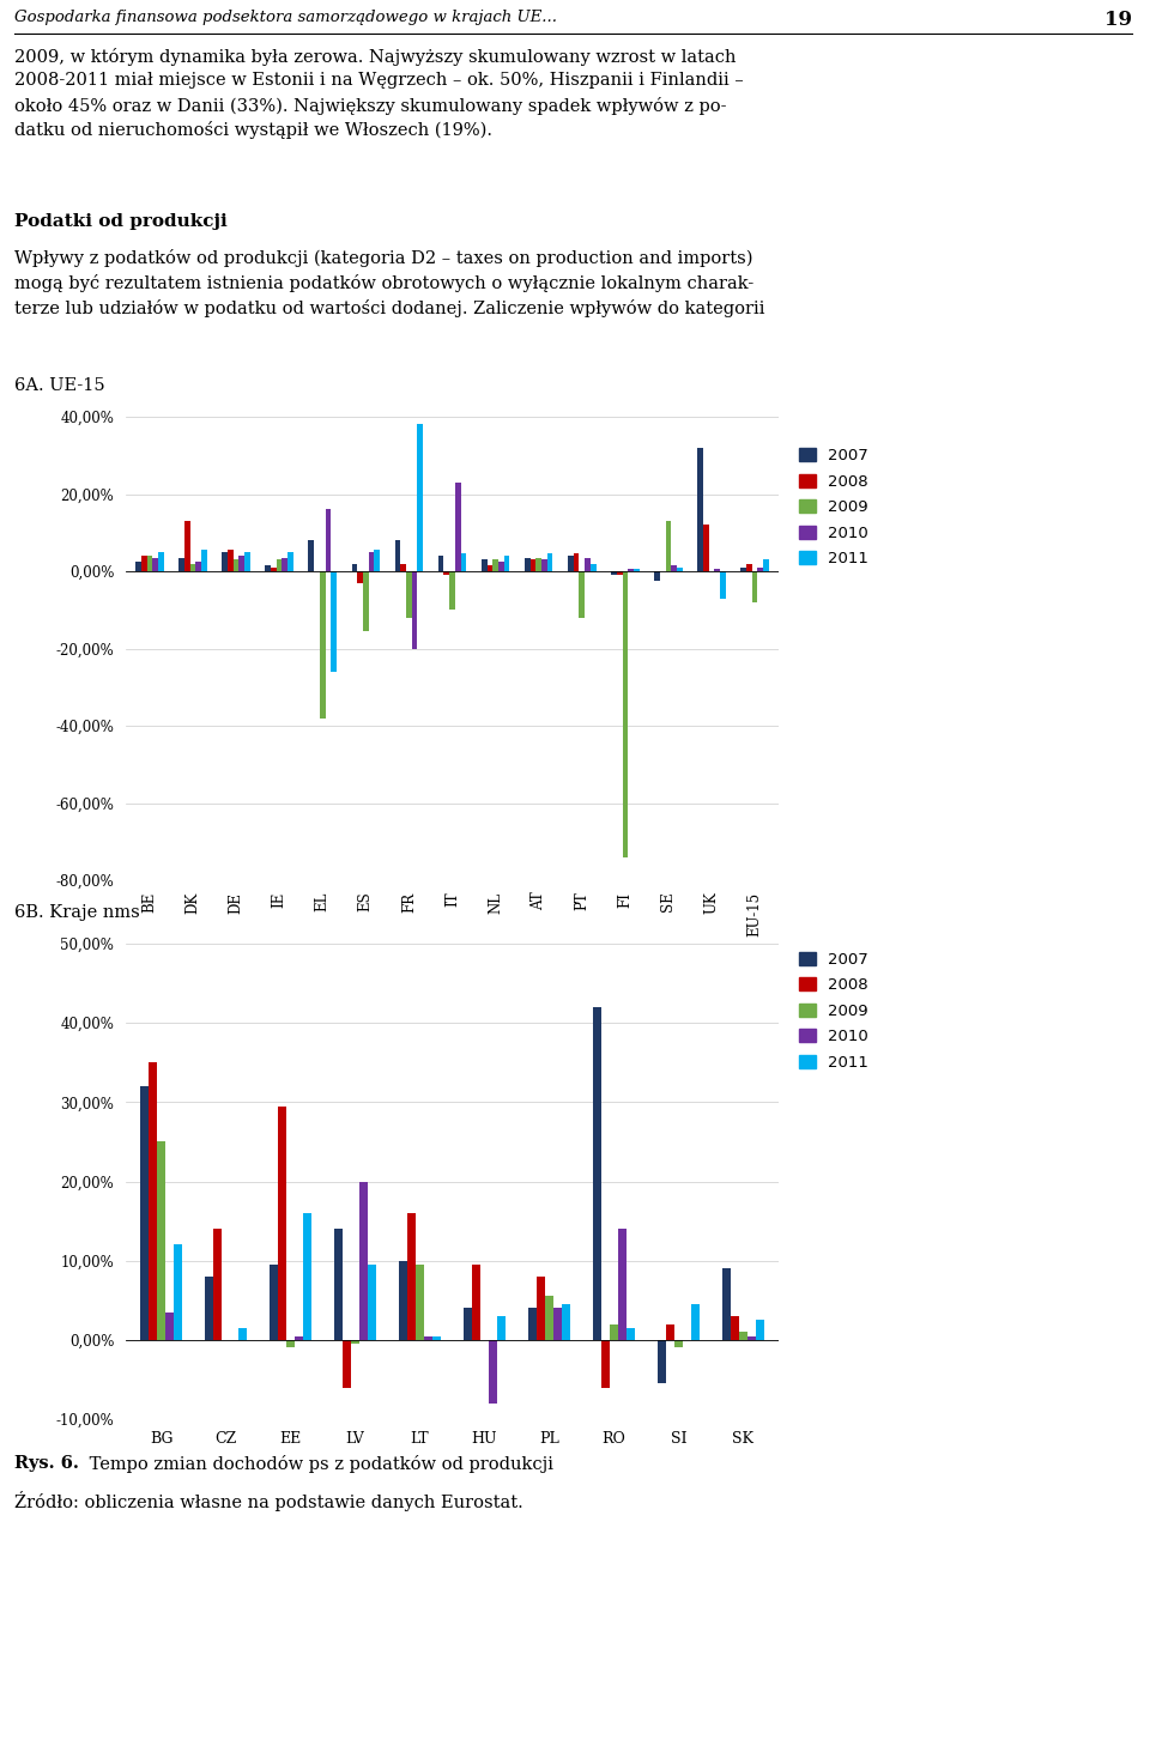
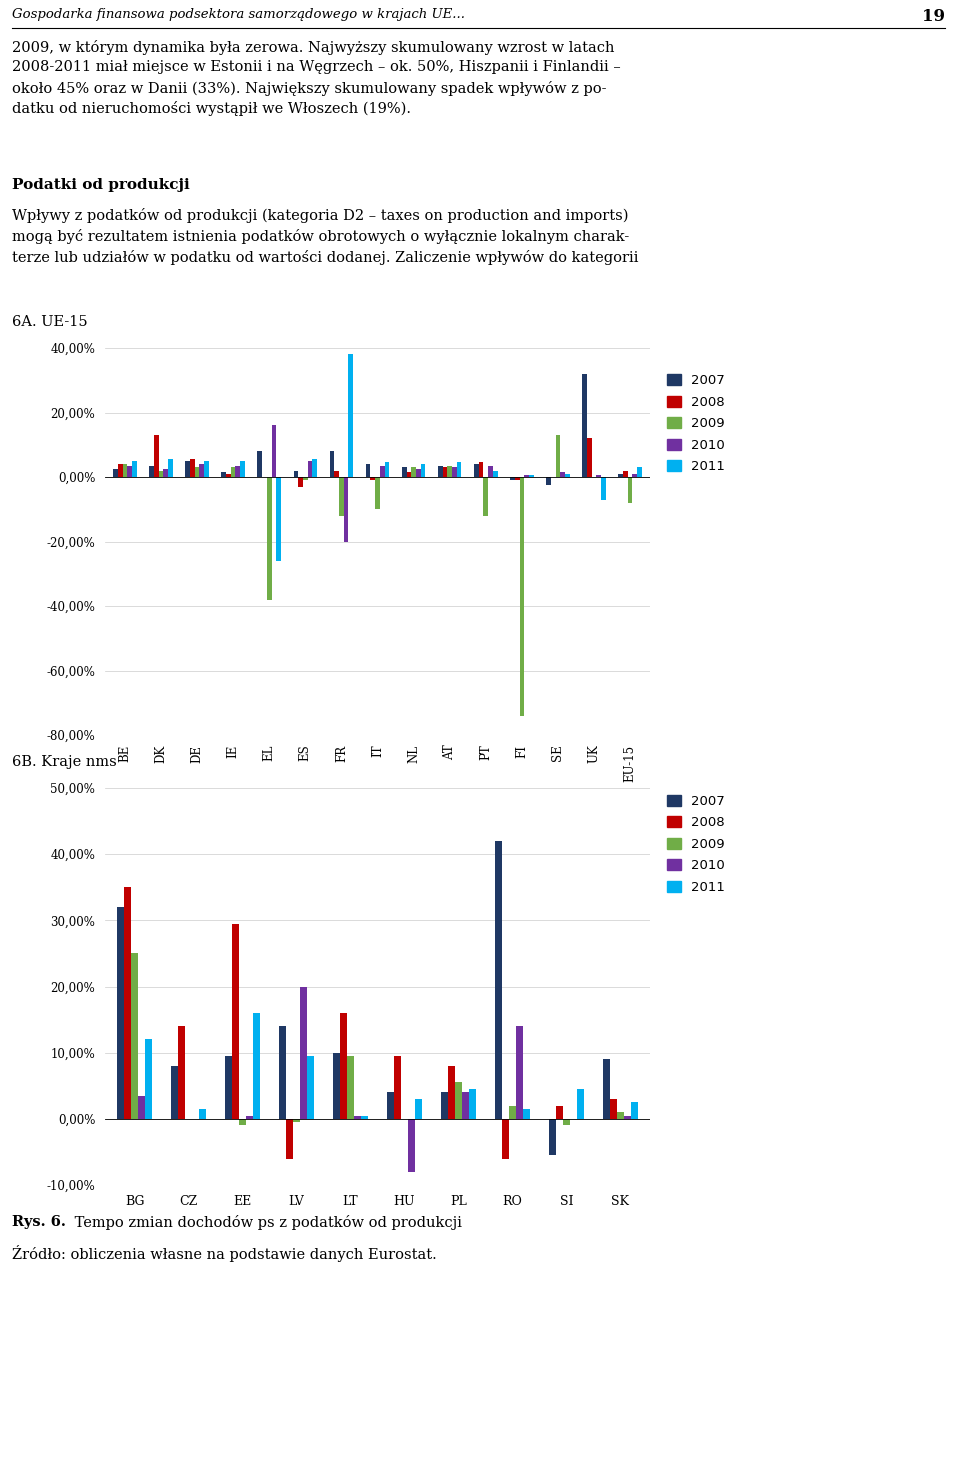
2009/ES: -15,5% -> -1,0%
2010/IT: 23,0% -> 3,5%
